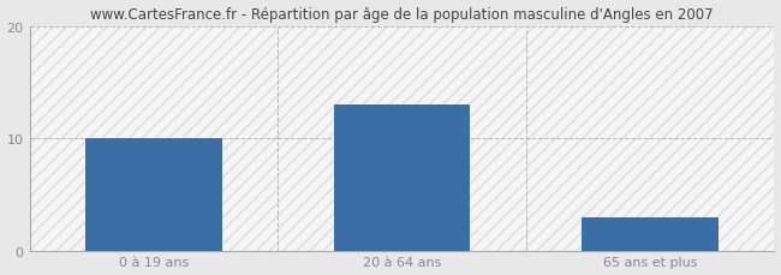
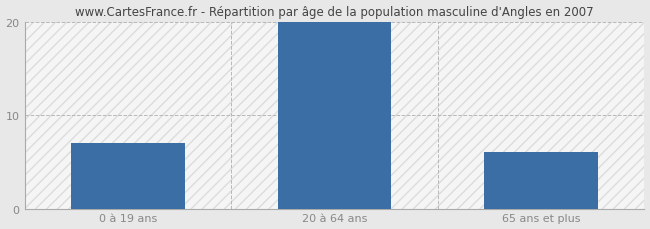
0 à 19 ans: 10 -> 7
20 à 64 ans: 13 -> 20
65 ans et plus: 3 -> 6
